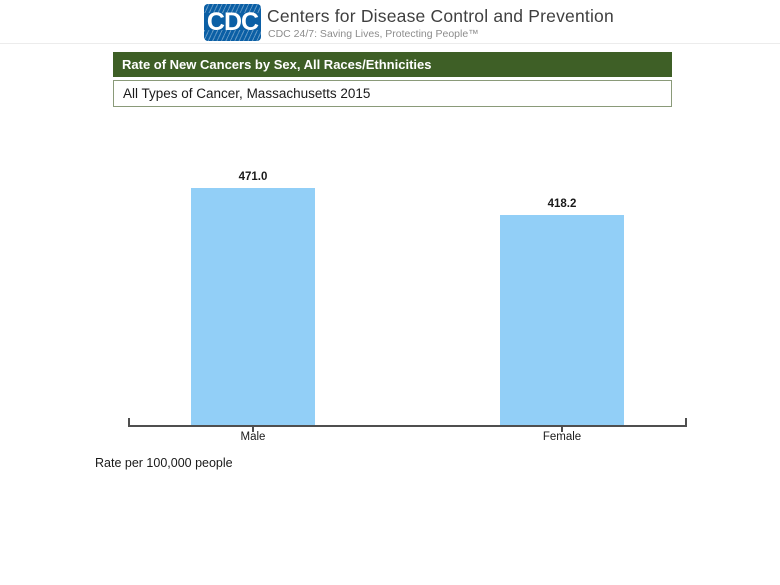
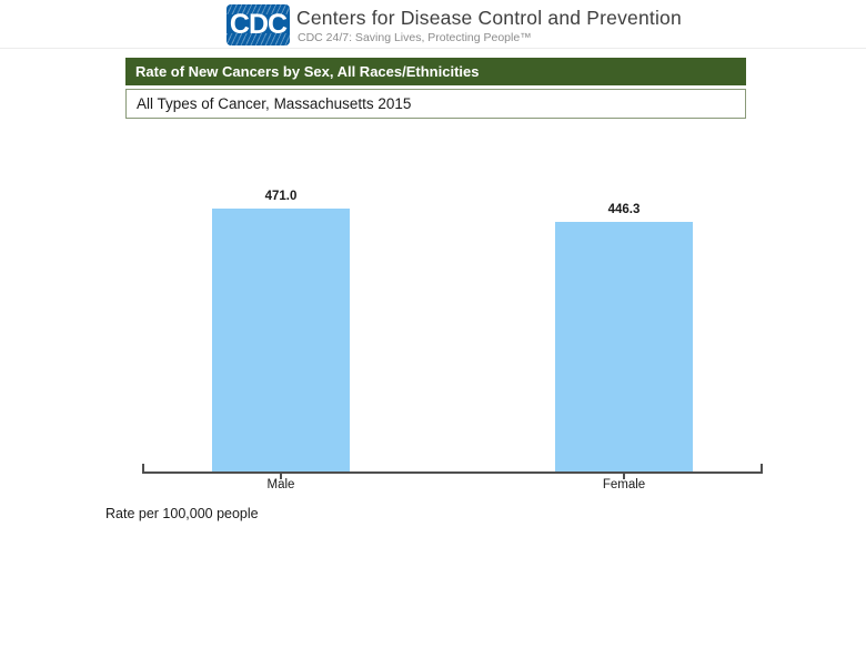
Female: 418.2 -> 446.3
